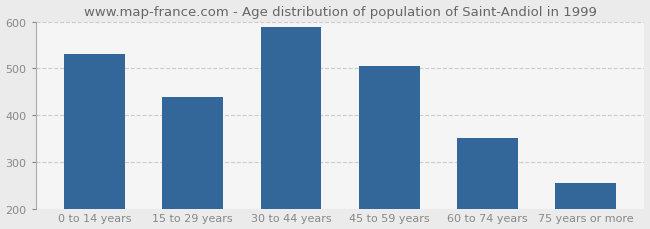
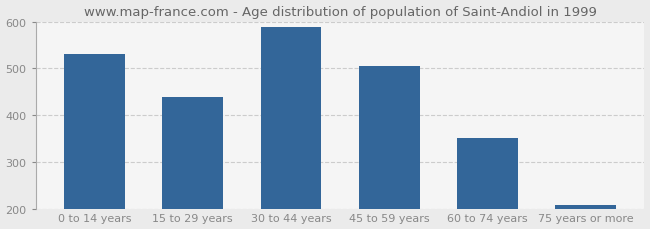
75 years or more: 255 -> 207
